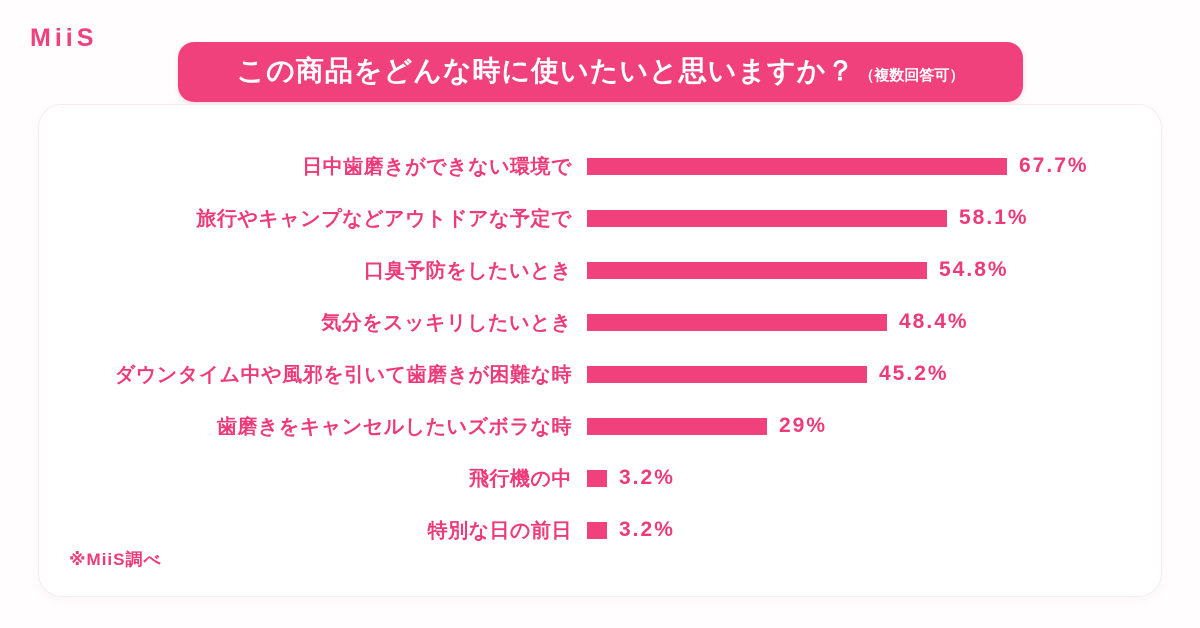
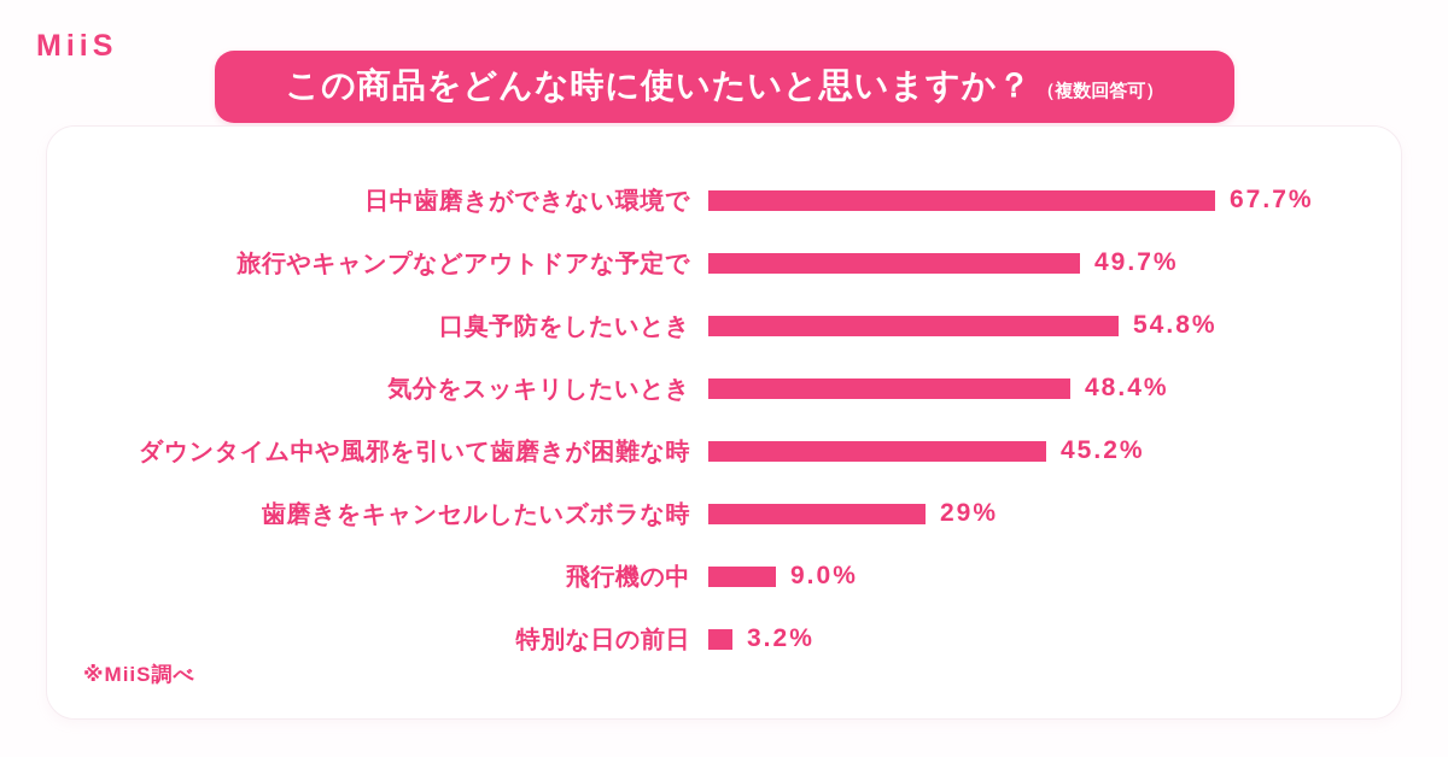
旅行やキャンプなどアウトドアな予定で: 58.1% -> 49.7%
飛行機の中: 3.2% -> 9.0%
